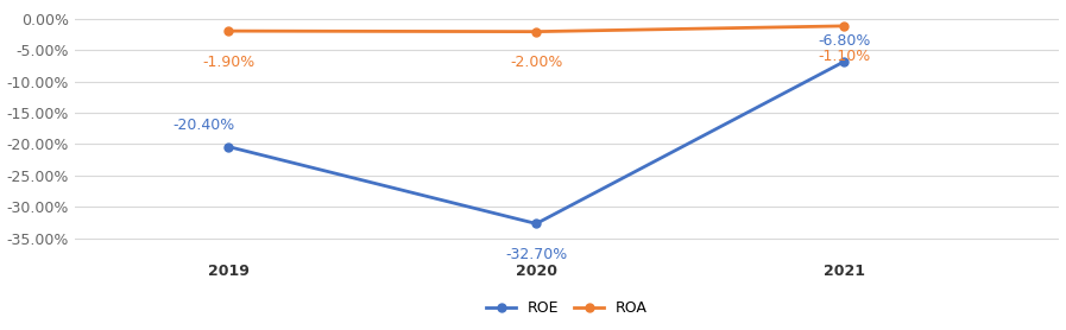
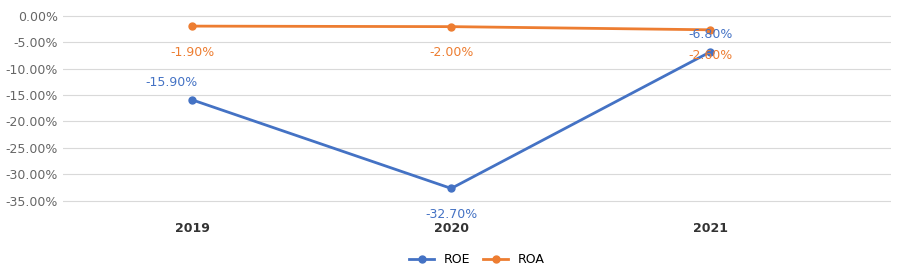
ROE/2019: -20.40% -> -15.90%
ROA/2021: -1.10% -> -2.60%
